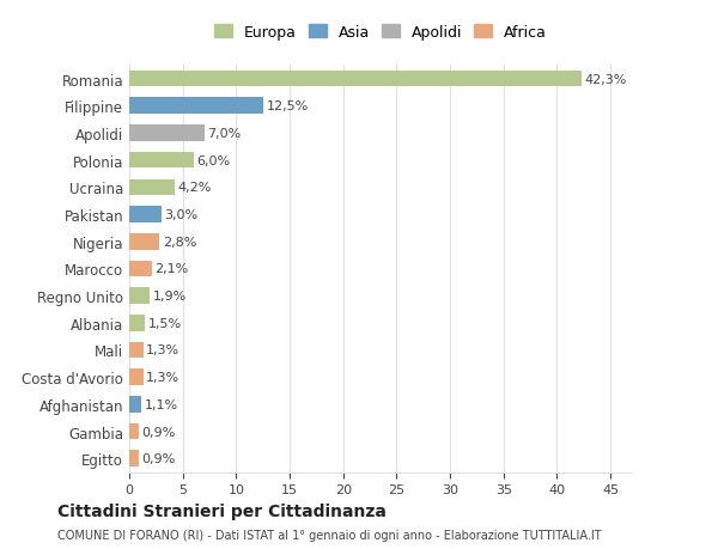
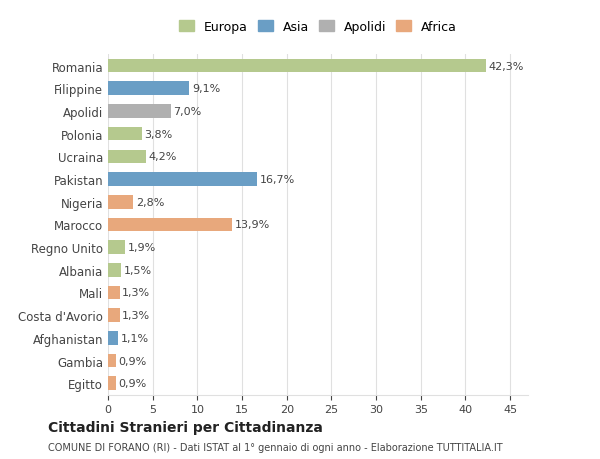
Filippine: 12,5% -> 9,1%
Polonia: 6,0% -> 3,8%
Pakistan: 3,0% -> 16,7%
Marocco: 2,1% -> 13,9%
